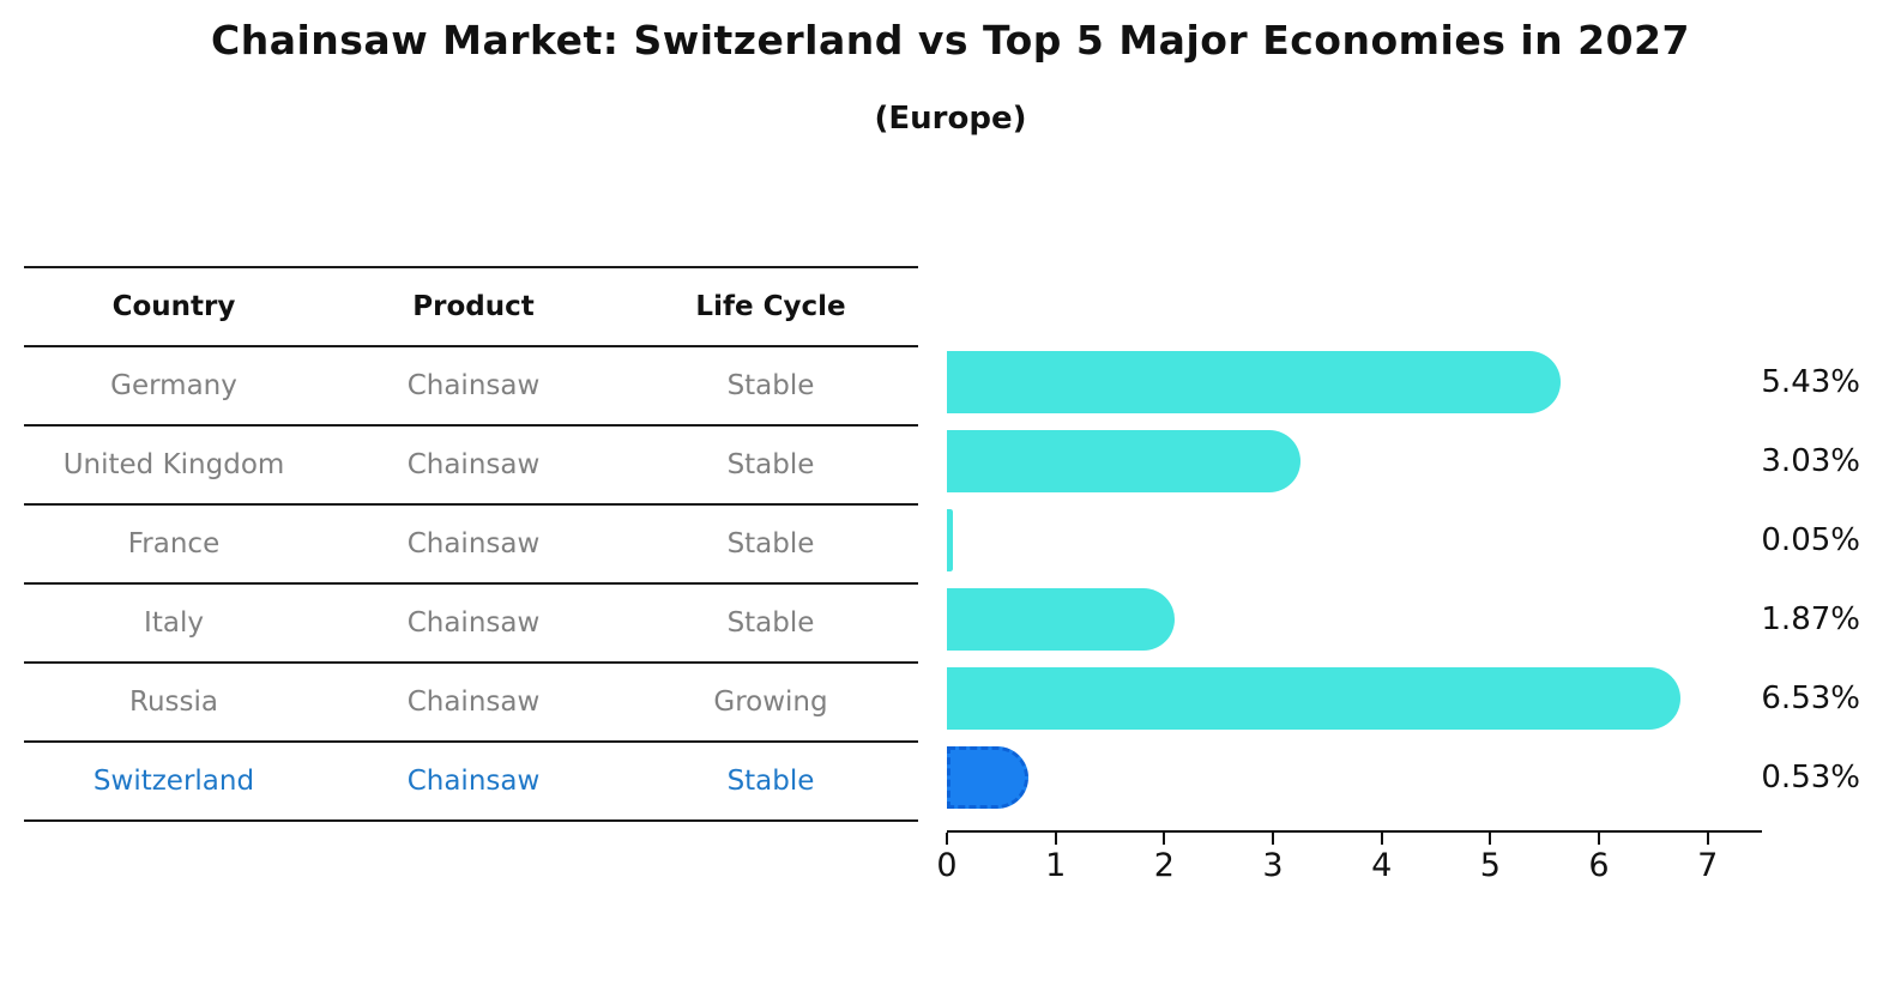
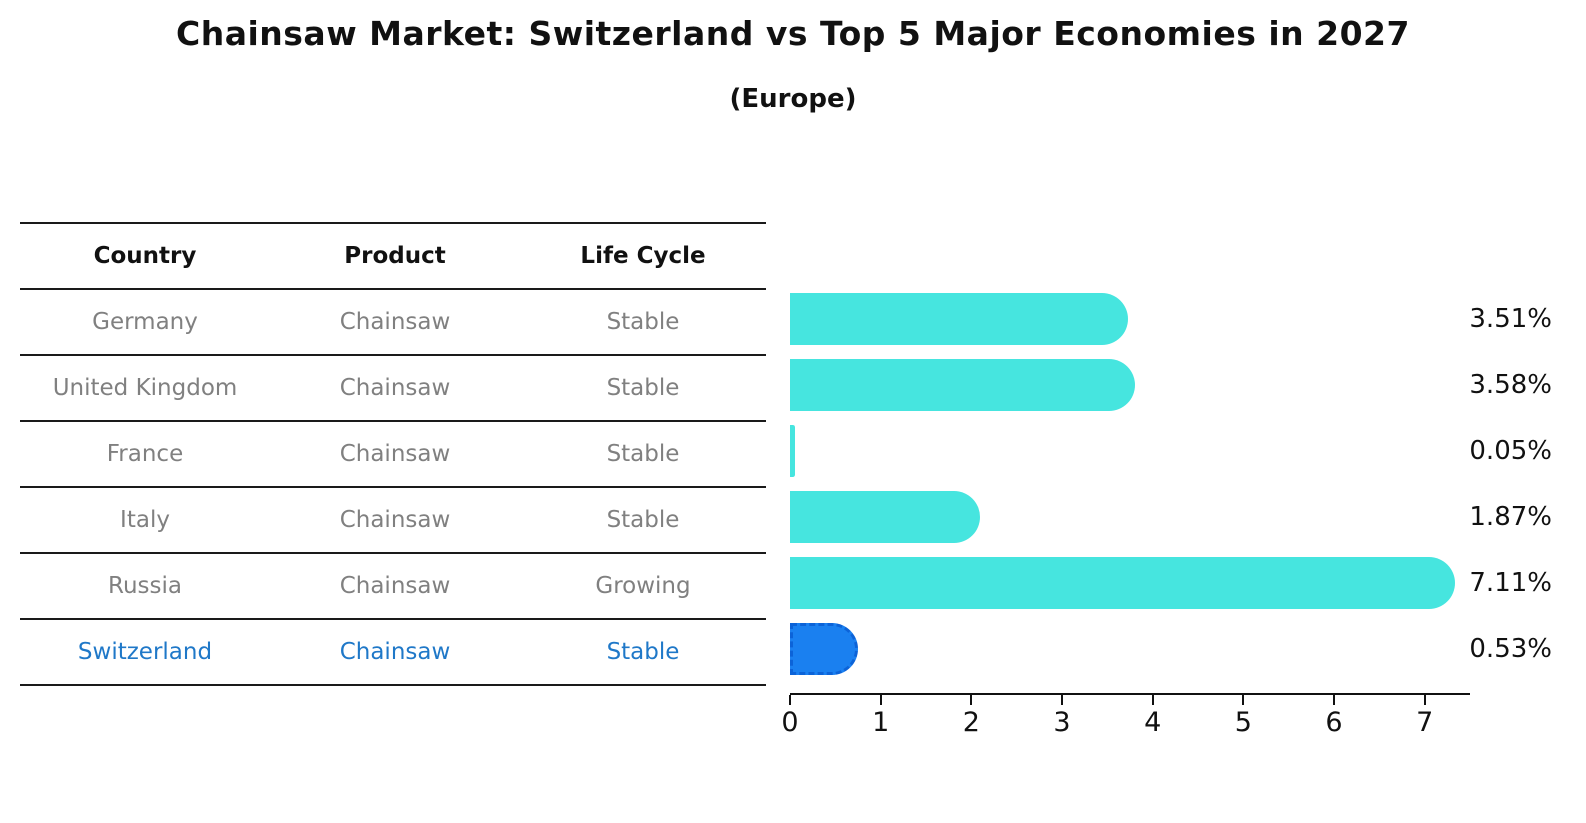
Germany: 5.43% -> 3.51%
United Kingdom: 3.03% -> 3.58%
Russia: 6.53% -> 7.11%
